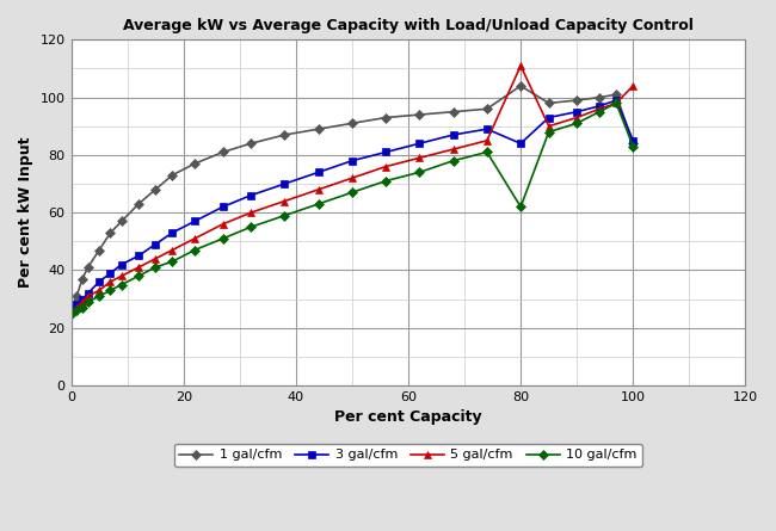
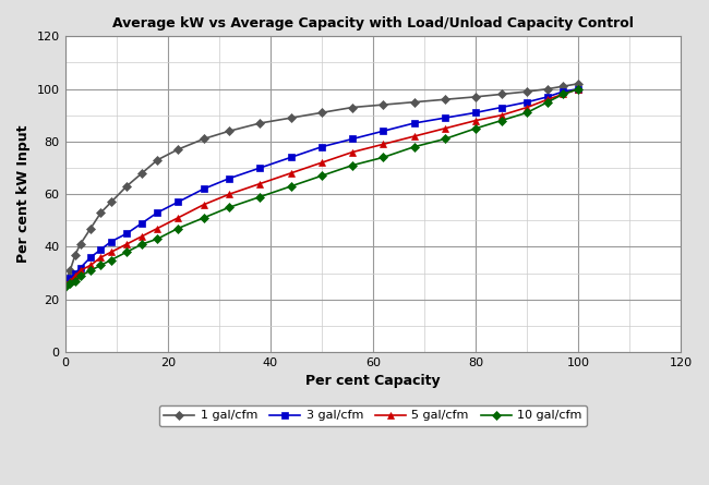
1 gal/cfm/80: 104 -> 97
3 gal/cfm/80: 84 -> 91
5 gal/cfm/80: 111 -> 88
10 gal/cfm/80: 62 -> 85
1 gal/cfm/100: 84 -> 102
3 gal/cfm/100: 85 -> 100
5 gal/cfm/100: 104 -> 100
10 gal/cfm/100: 83 -> 100
